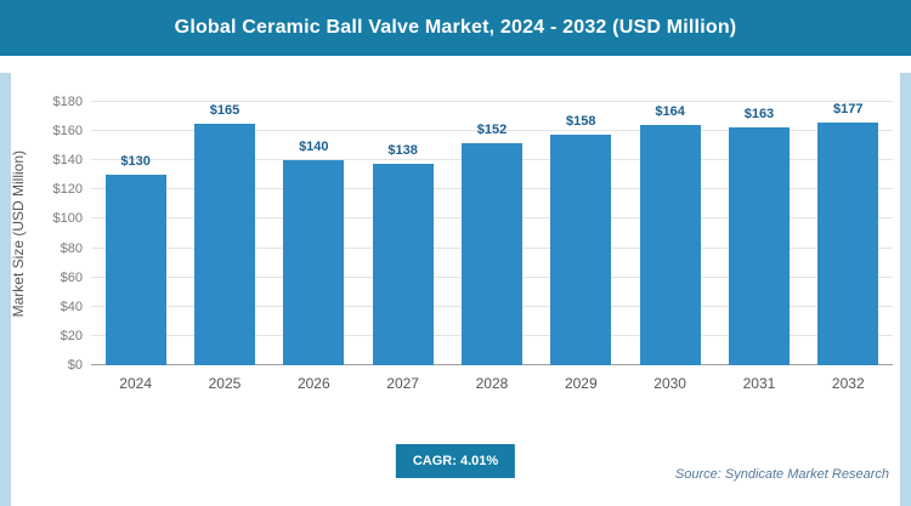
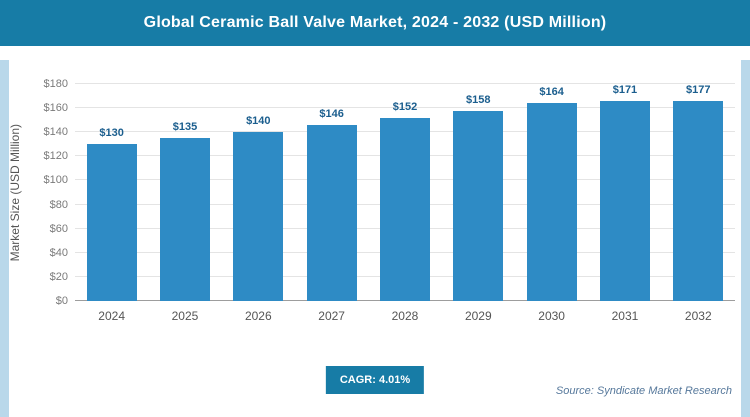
2025: $165 -> $135
2027: $138 -> $146
2031: $163 -> $171
